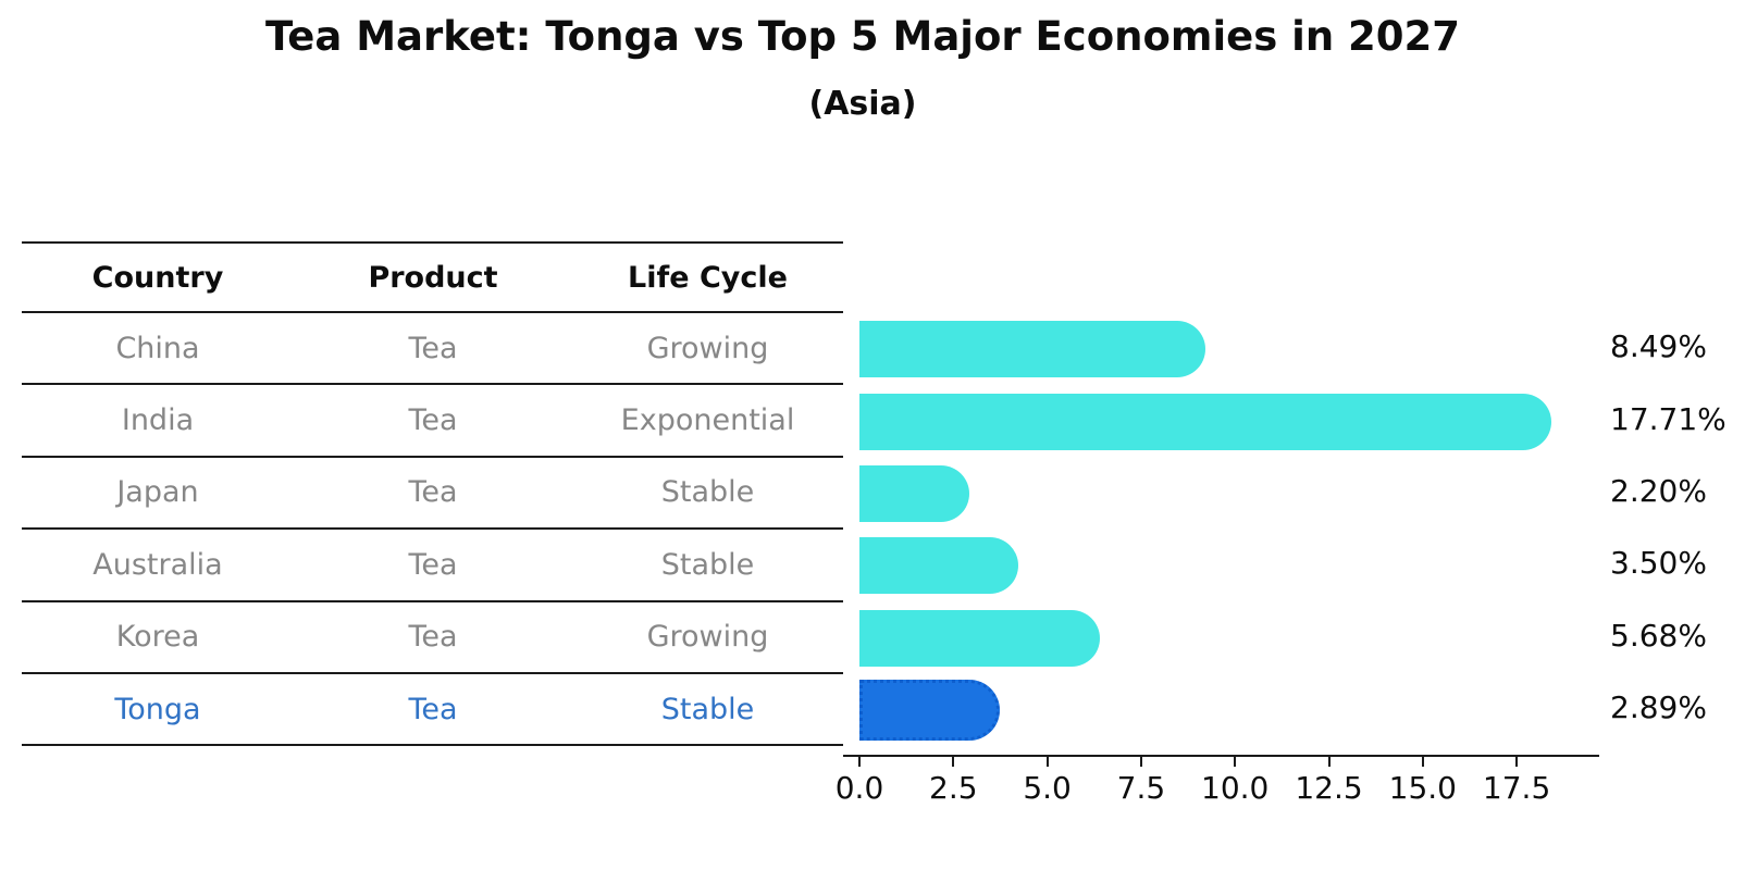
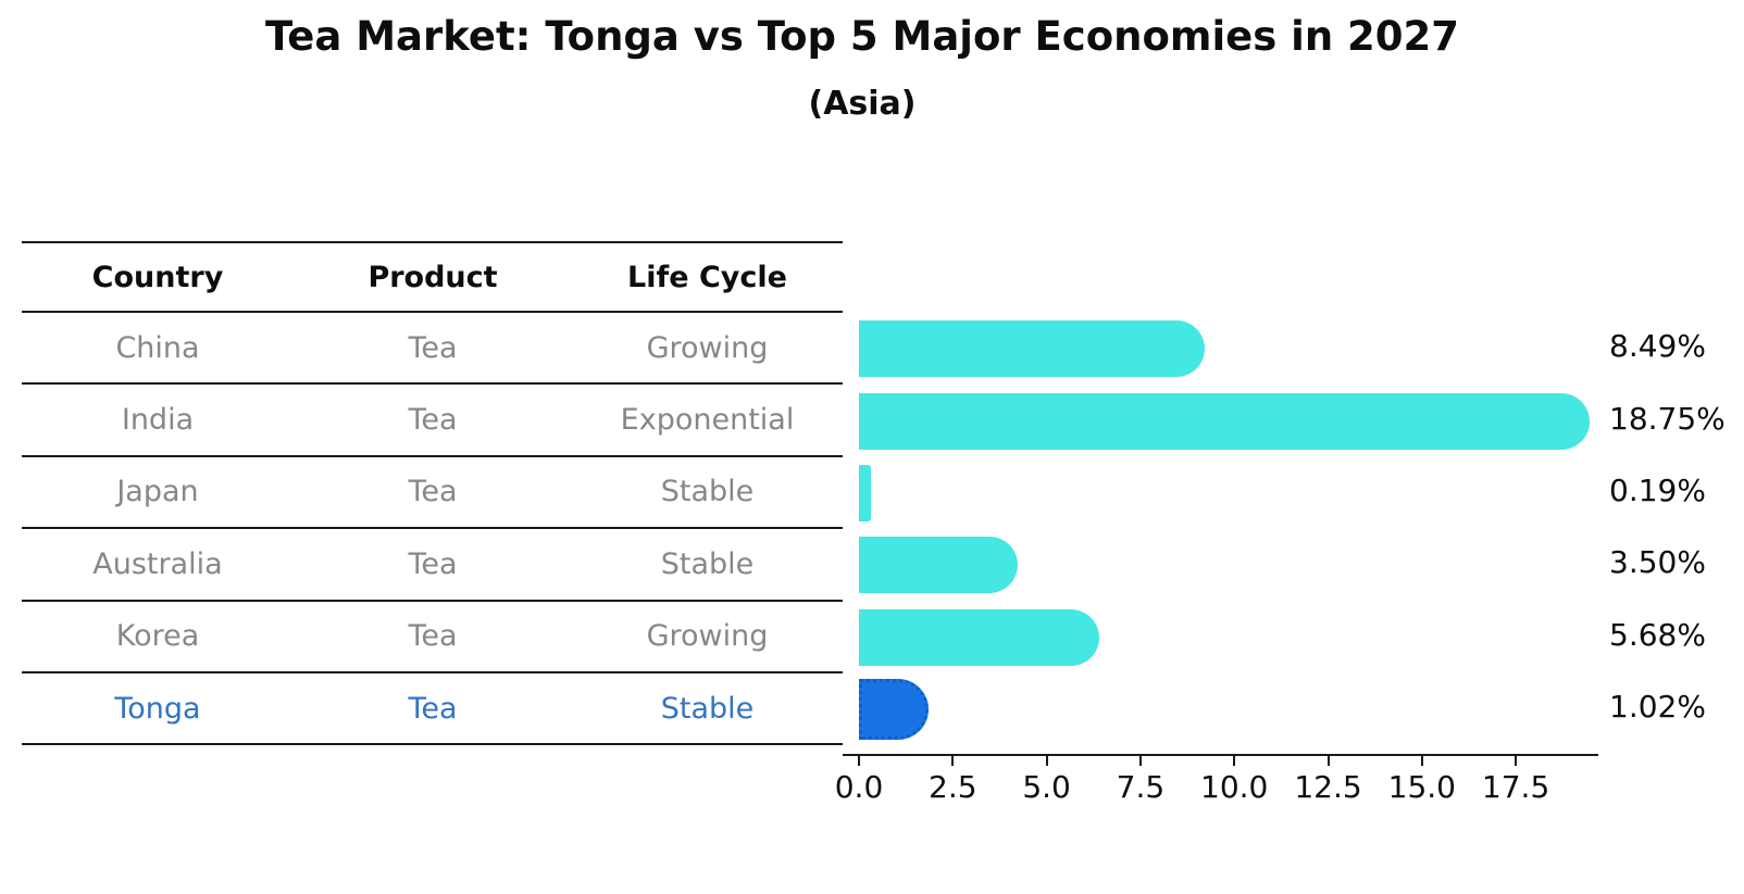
India: 17.71% -> 18.75%
Japan: 2.20% -> 0.19%
Tonga: 2.89% -> 1.02%
